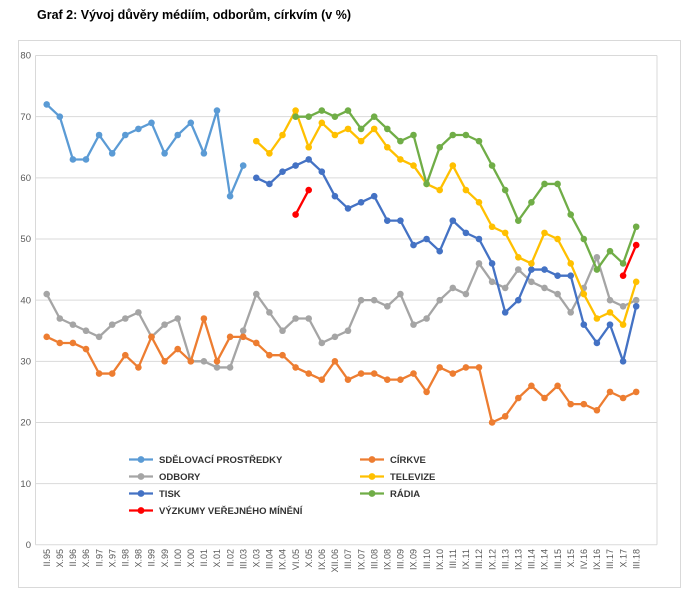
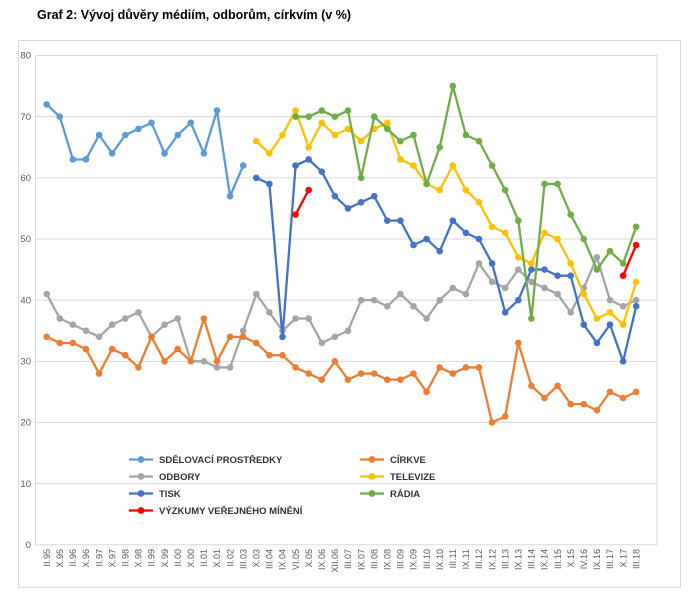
CÍRKVE/X.97: 28 -> 32
TISK/IX.04: 61 -> 34
RÁDIA/IX.07: 68 -> 60
TELEVIZE/IX.08: 65 -> 69
ODBORY/IX.09: 36 -> 39
RÁDIA/III.11: 67 -> 75
CÍRKVE/IX.13: 24 -> 33
RÁDIA/III.14: 56 -> 37
